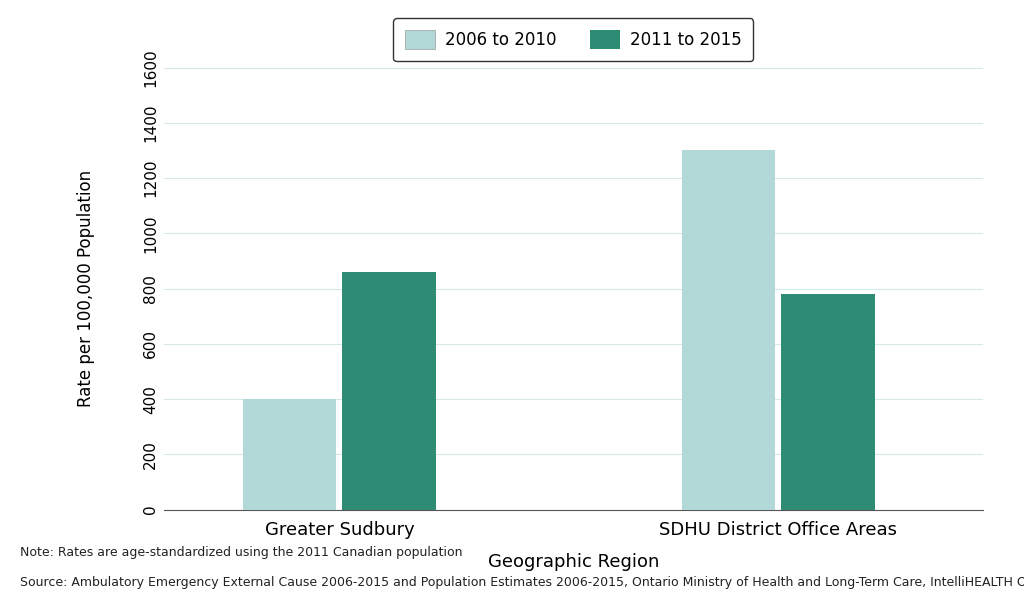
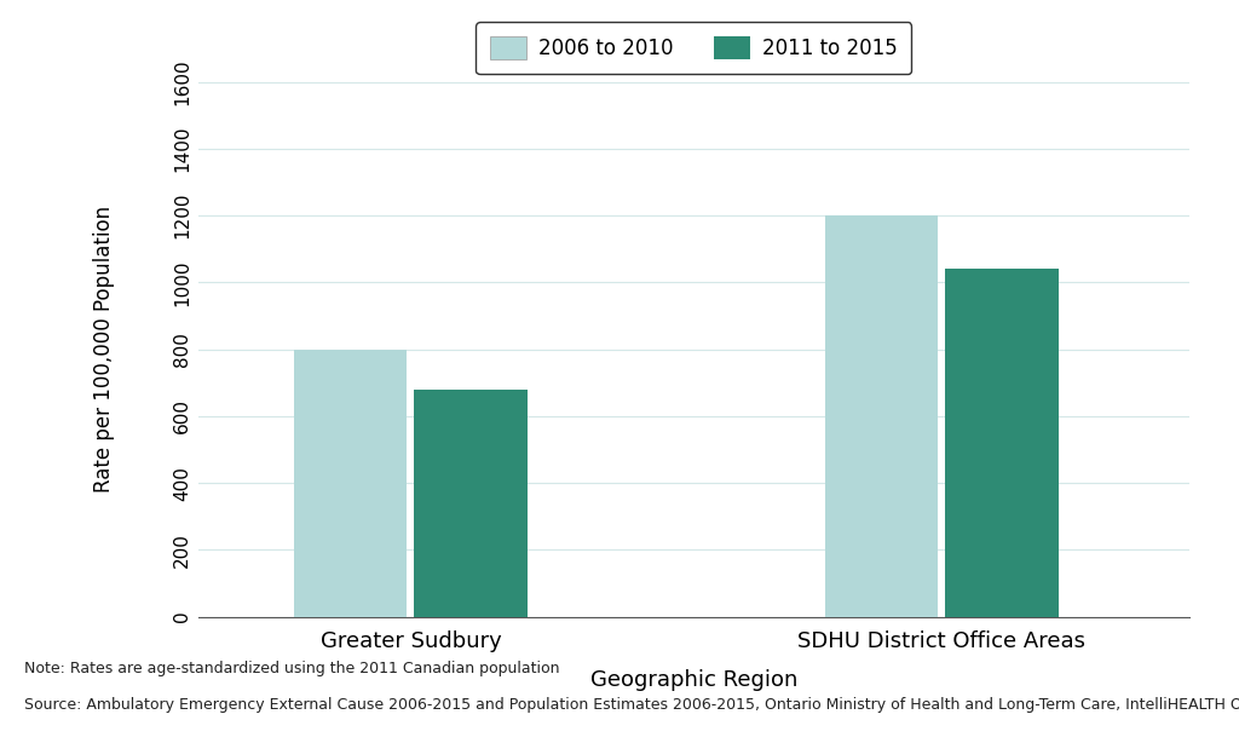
2006 to 2010/Greater Sudbury: 400 -> 800
2011 to 2015/Greater Sudbury: 860 -> 680
2006 to 2010/SDHU District Office Areas: 1300 -> 1200
2011 to 2015/SDHU District Office Areas: 780 -> 1040
